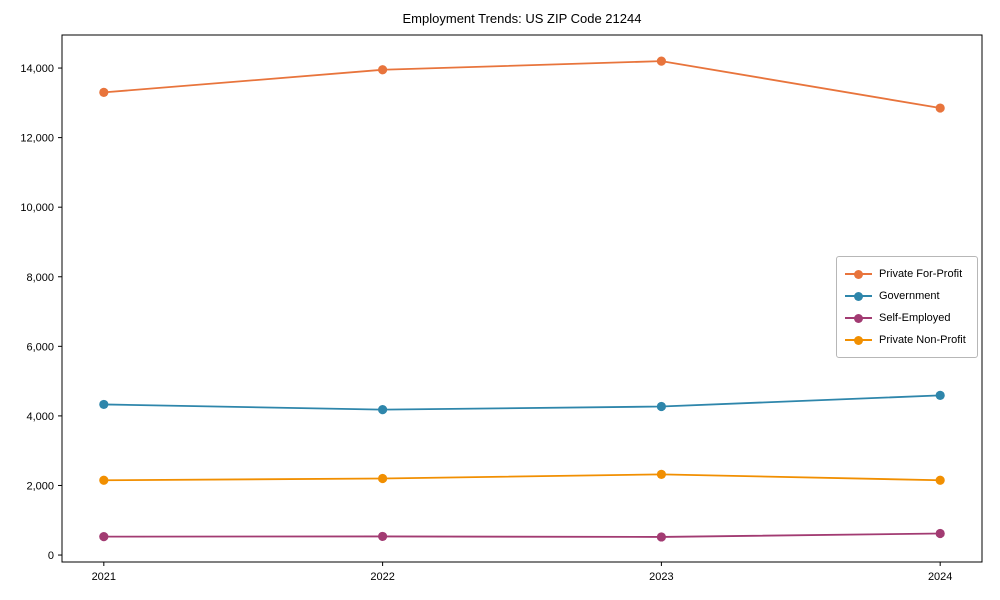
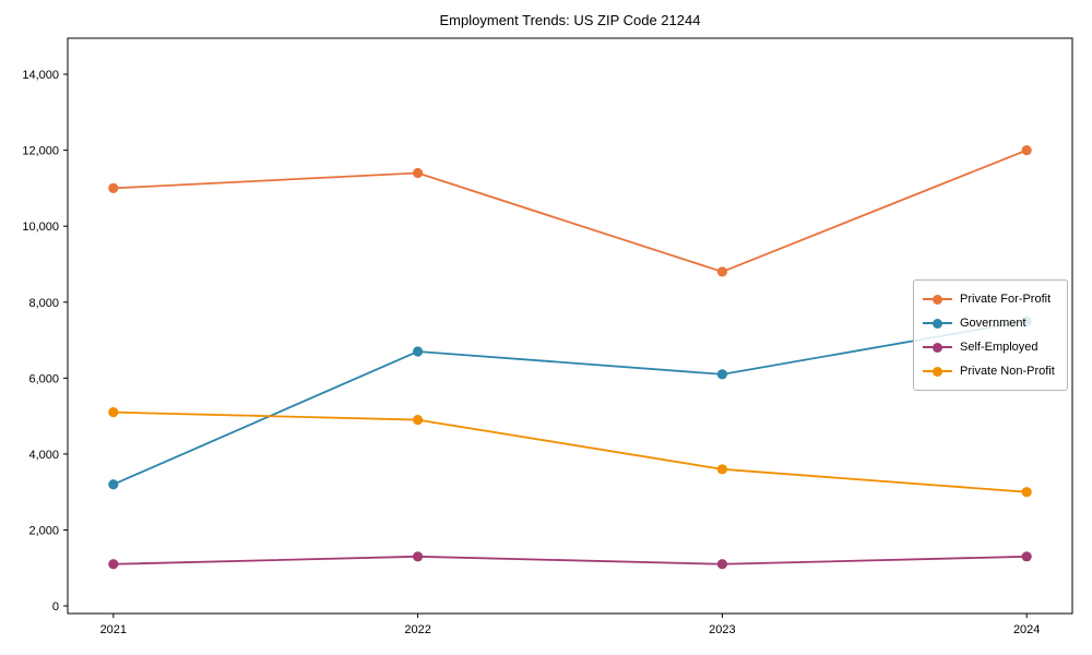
Private For-Profit/2021: 13300 -> 11000
Government/2021: 4300 -> 3200
Self-Employed/2021: 500 -> 1100
Private Non-Profit/2021: 2200 -> 5100
Private For-Profit/2022: 14000 -> 11400
Government/2022: 4200 -> 6700
Self-Employed/2022: 500 -> 1300
Private Non-Profit/2022: 2200 -> 4900
Private For-Profit/2023: 14200 -> 8800
Government/2023: 4300 -> 6100
Self-Employed/2023: 500 -> 1100
Private Non-Profit/2023: 2300 -> 3600
Private For-Profit/2024: 12800 -> 12000
Government/2024: 4600 -> 7500
Self-Employed/2024: 600 -> 1300
Private Non-Profit/2024: 2200 -> 3000
